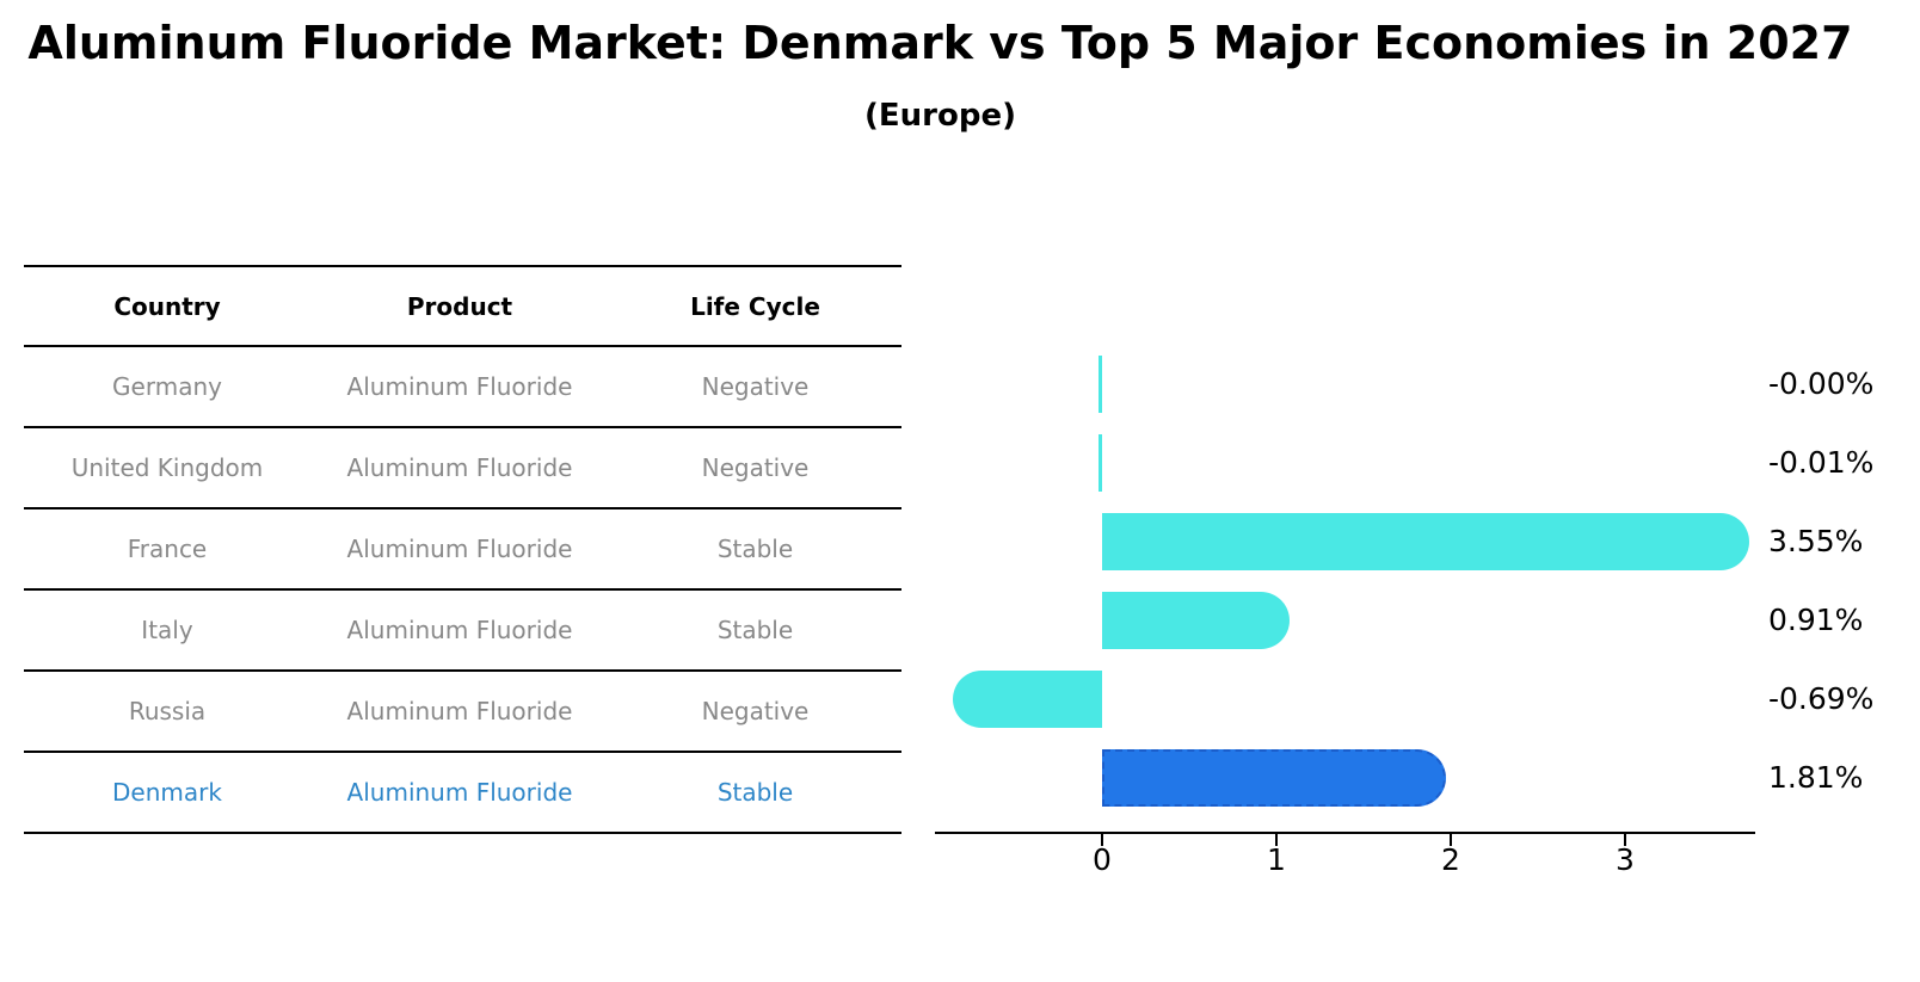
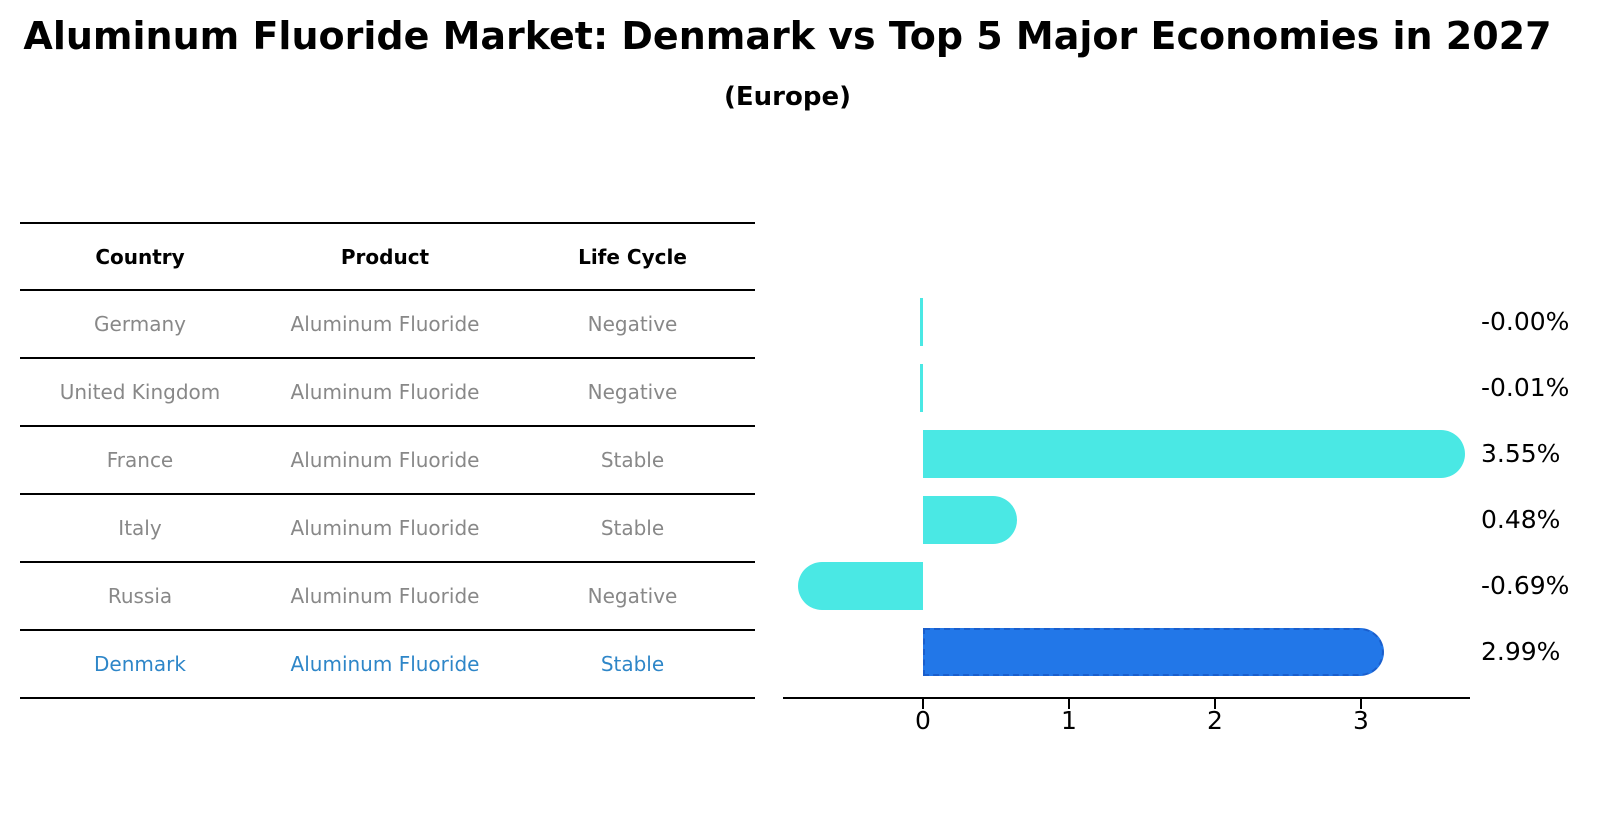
Italy: 0.91% -> 0.48%
Denmark: 1.81% -> 2.99%
